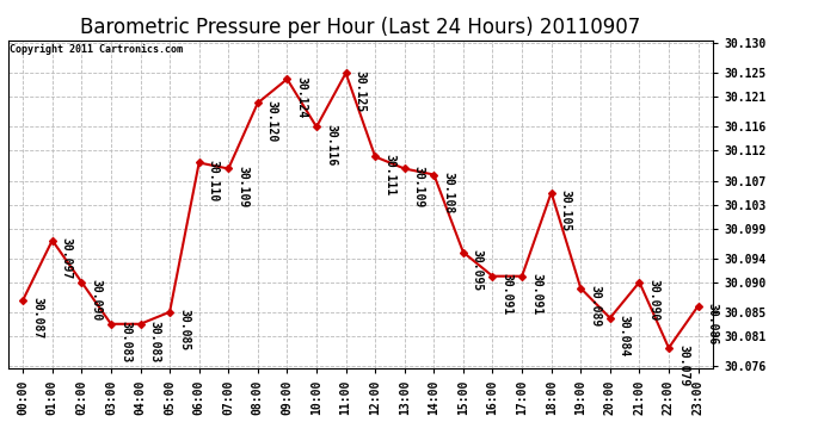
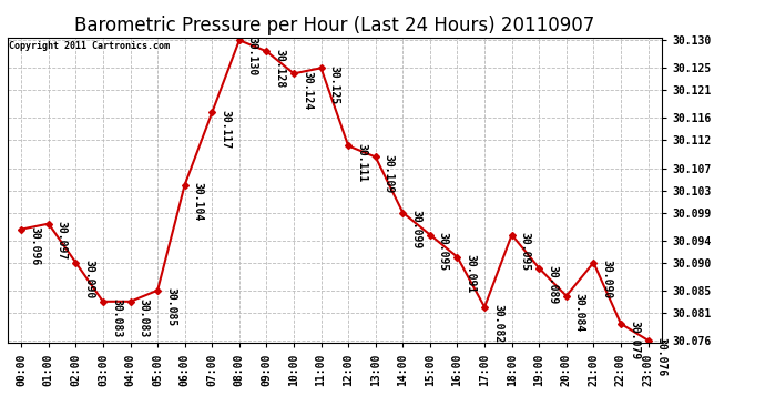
00:00: 30.087 -> 30.096
06:00: 30.110 -> 30.104
07:00: 30.109 -> 30.117
08:00: 30.120 -> 30.130
09:00: 30.124 -> 30.128
10:00: 30.116 -> 30.124
14:00: 30.108 -> 30.099
17:00: 30.091 -> 30.082
18:00: 30.105 -> 30.095
23:00: 30.086 -> 30.076
